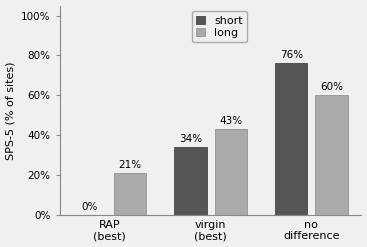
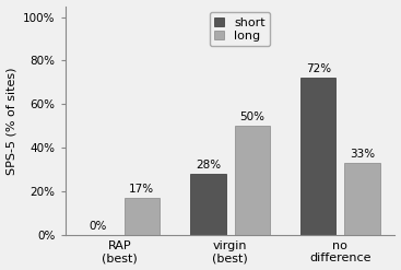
long/RAP (best): 21% -> 17%
short/virgin (best): 34% -> 28%
long/virgin (best): 43% -> 50%
short/no difference: 76% -> 72%
long/no difference: 60% -> 33%
